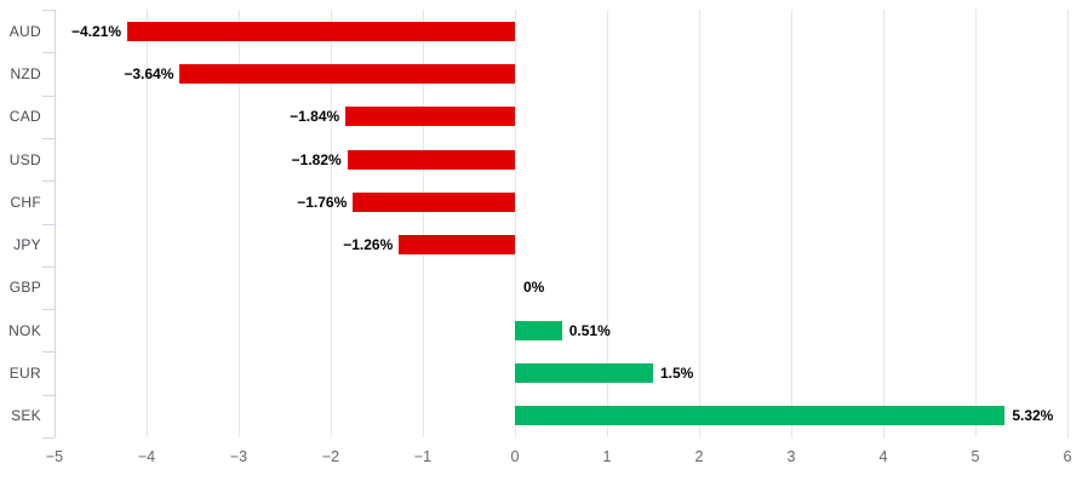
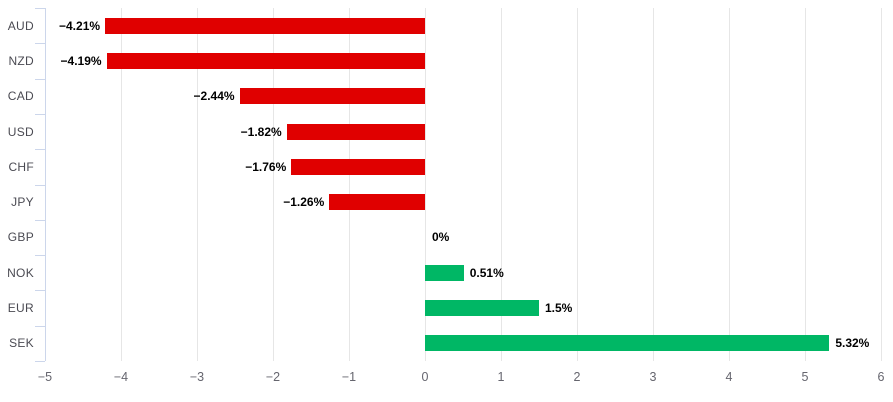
NZD: −3.64% -> −4.19%
CAD: −1.84% -> −2.44%
